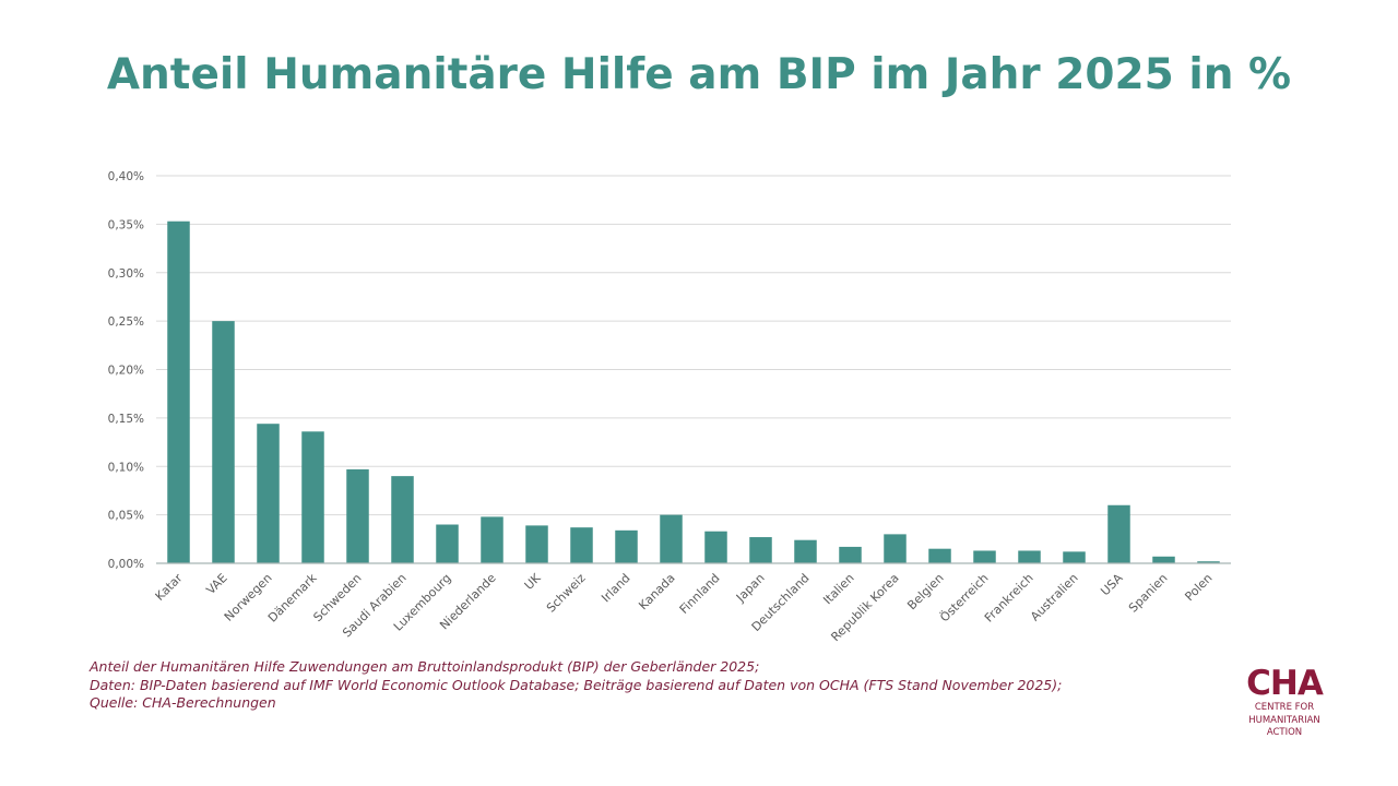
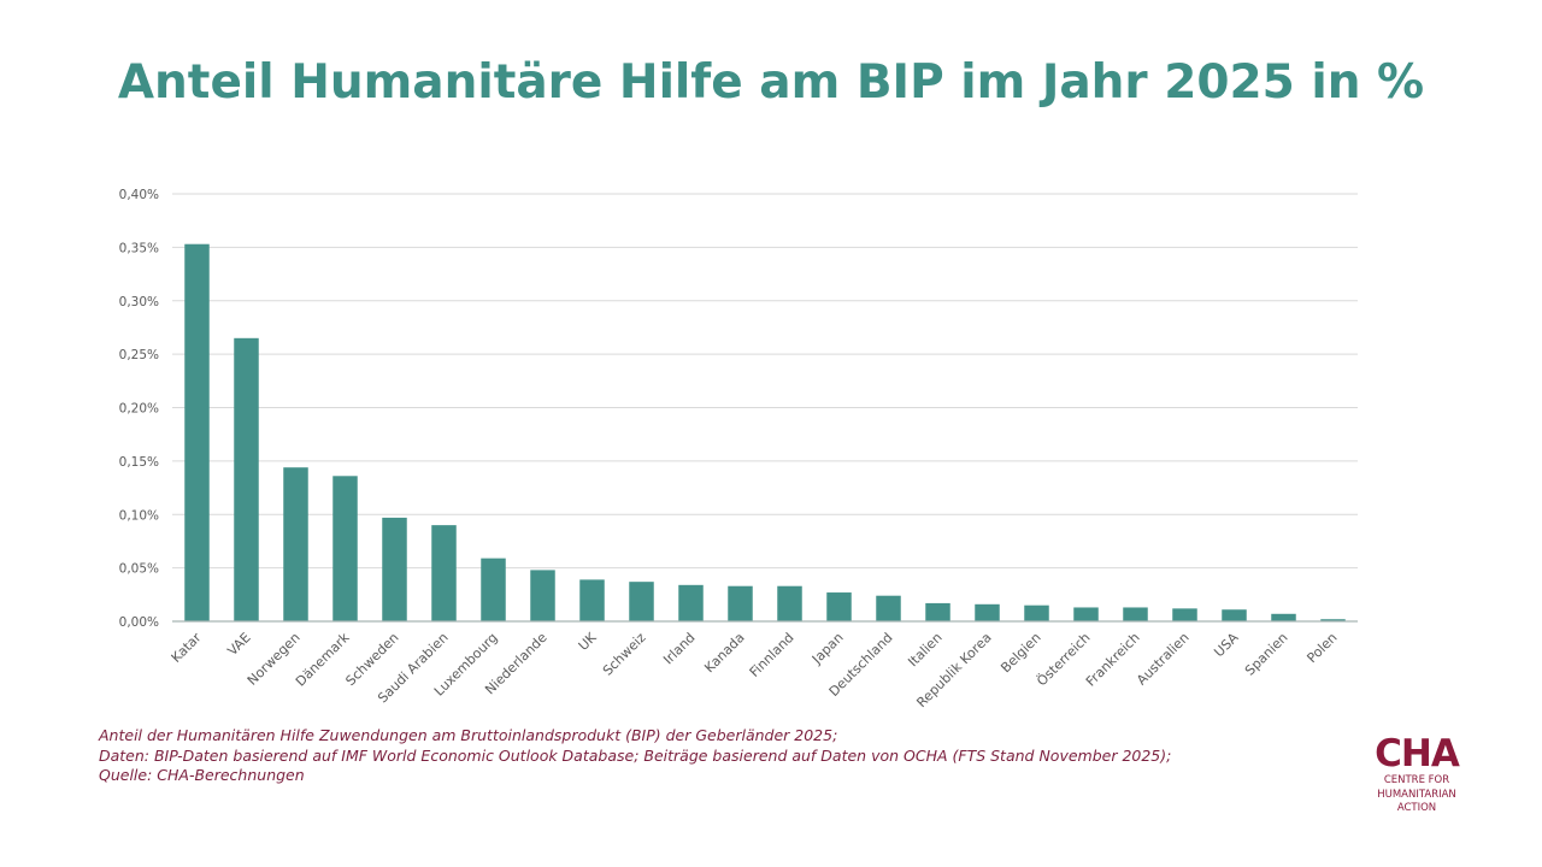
VAE: 0,25% -> 0,27%
Luxembourg: 0,04% -> 0,06%
Kanada: 0,05% -> 0,03%
Republik Korea: 0,03% -> 0,02%
USA: 0,06% -> 0,01%
